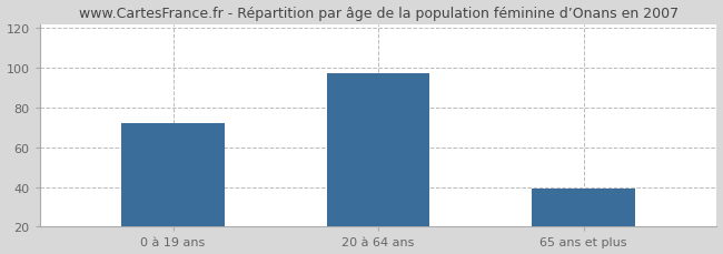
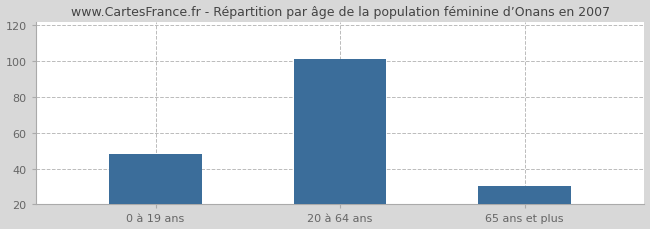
0 à 19 ans: 72 -> 48
20 à 64 ans: 97 -> 101
65 ans et plus: 39 -> 30
